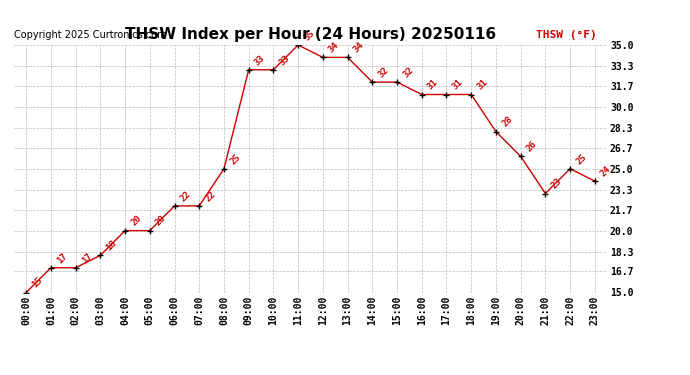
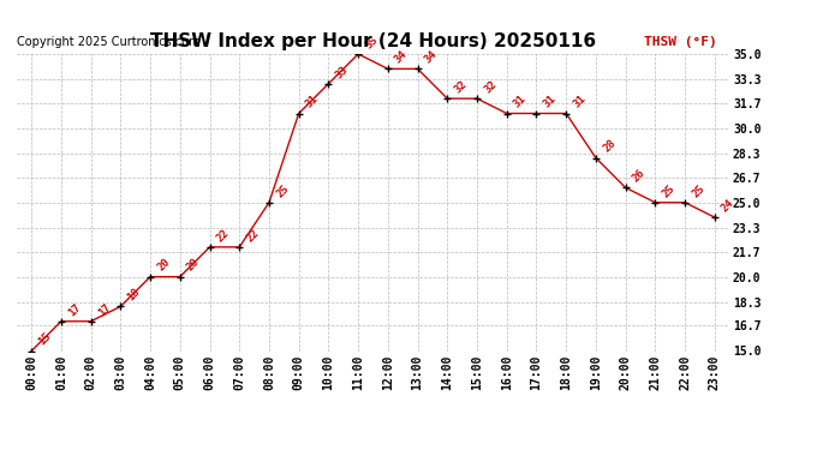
09:00: 33 -> 31
21:00: 23 -> 25
